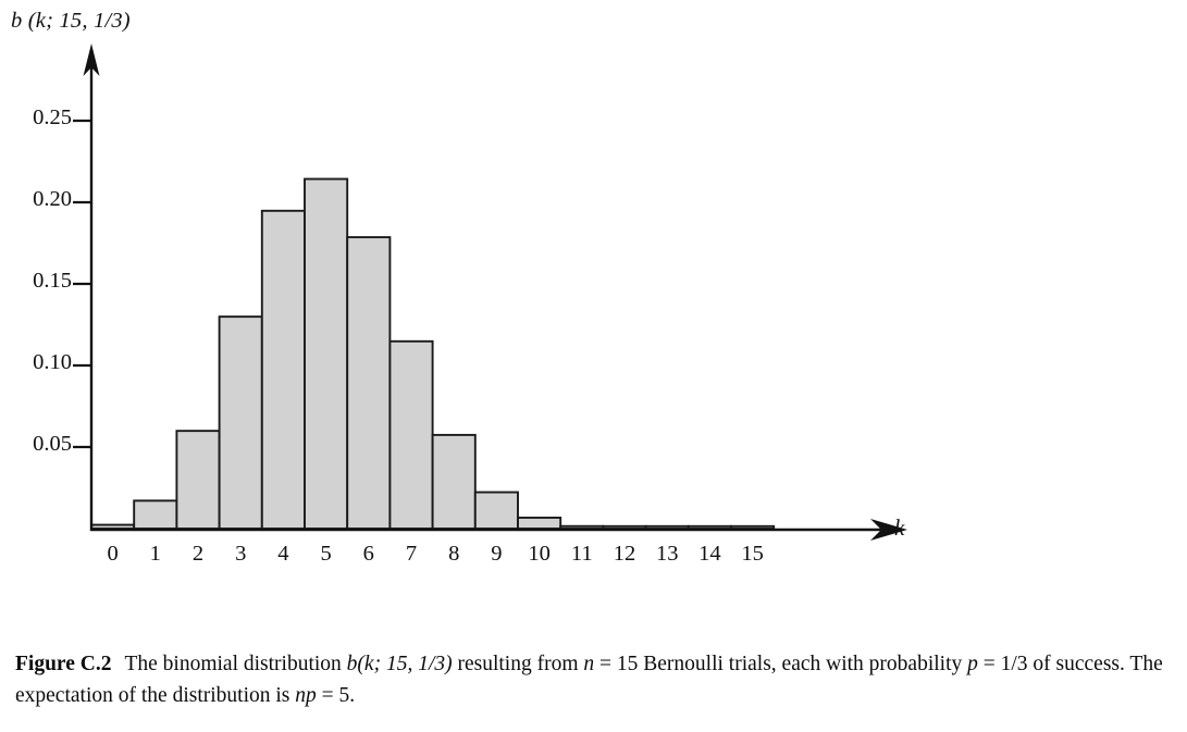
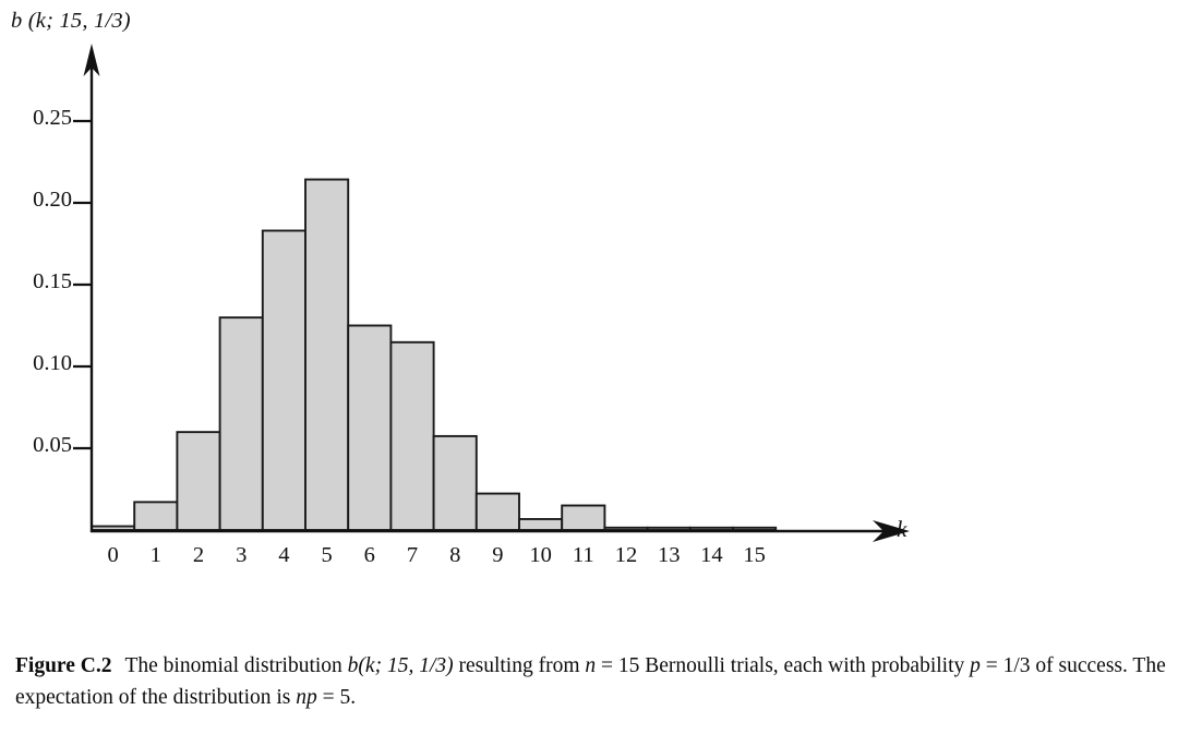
4: 0.195 -> 0.183
6: 0.179 -> 0.125
11: 0.002 -> 0.015
